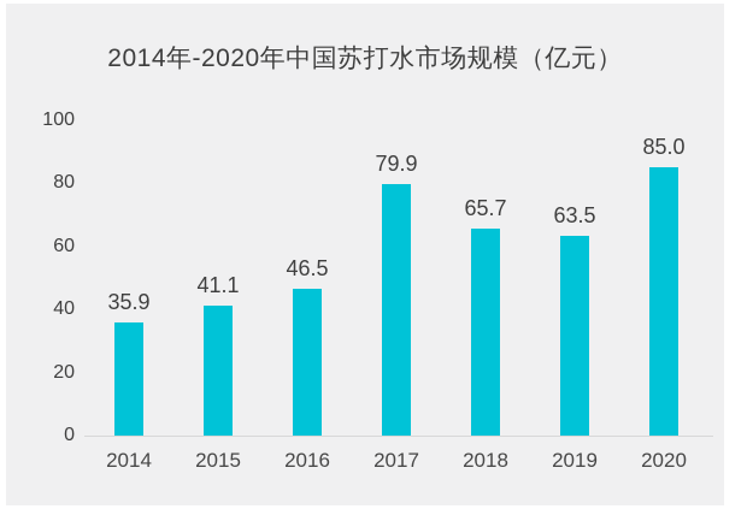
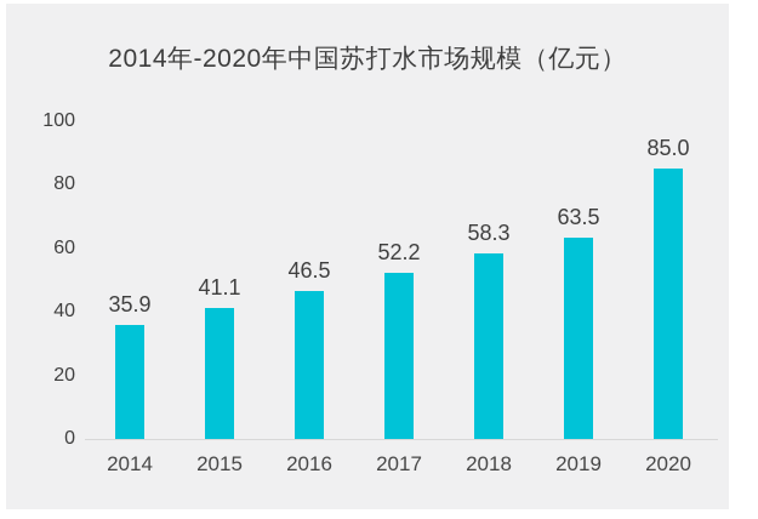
2017: 79.9 -> 52.2
2018: 65.7 -> 58.3
